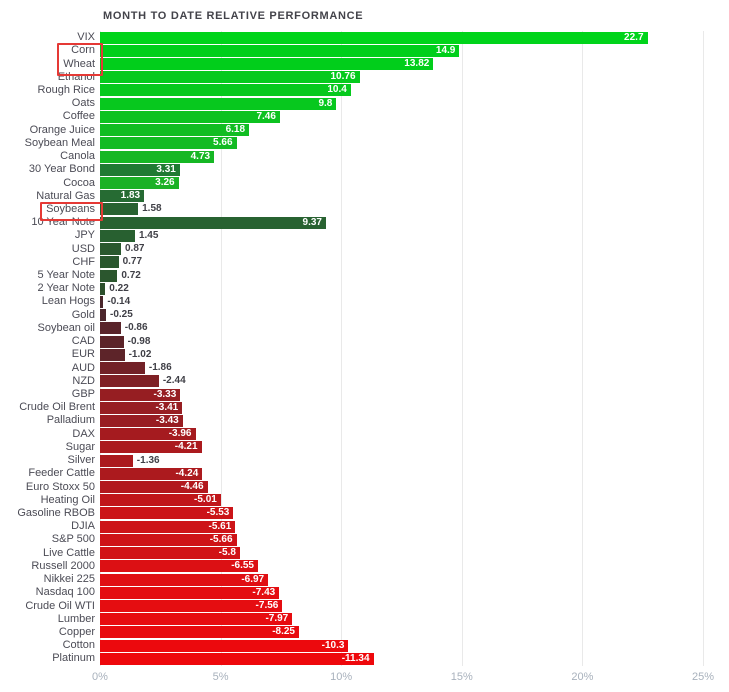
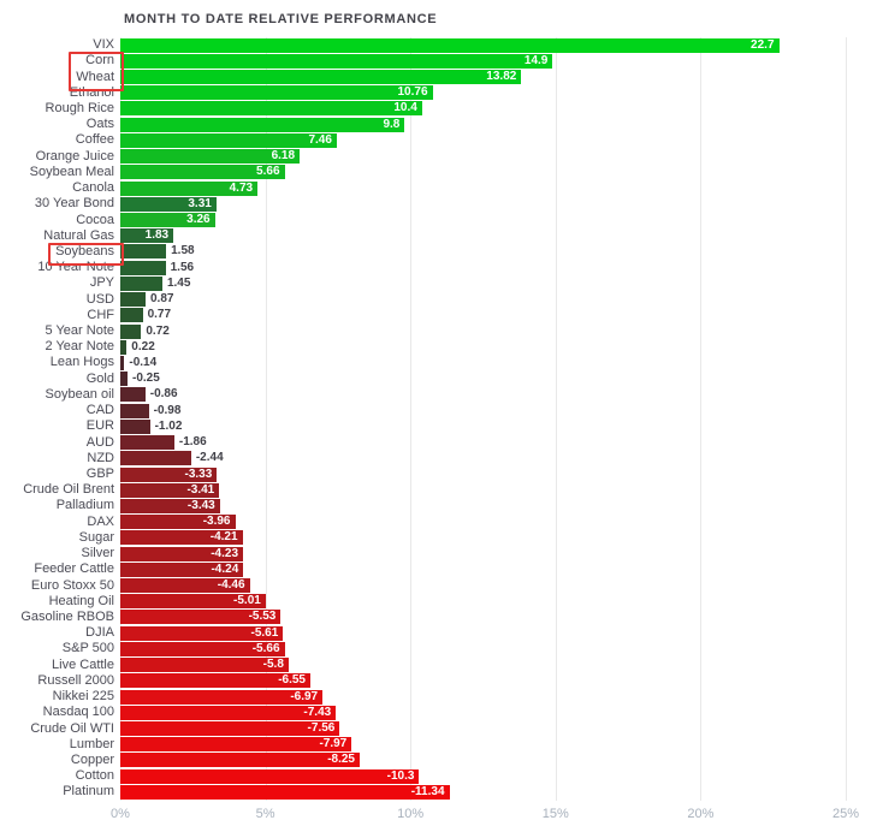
10 Year Note: 9.37 -> 1.56
Silver: -1.36 -> -4.23
